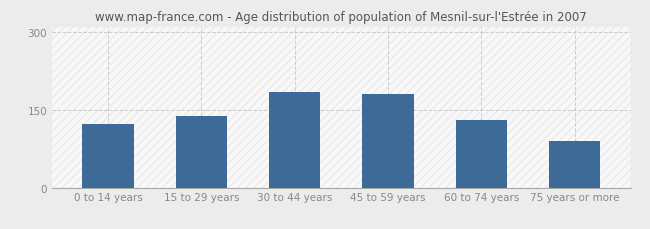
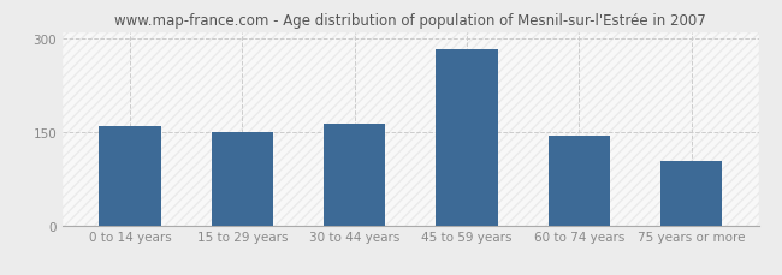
0 to 14 years: 122 -> 160
15 to 29 years: 138 -> 150
30 to 44 years: 184 -> 163
45 to 59 years: 180 -> 283
60 to 74 years: 130 -> 143
75 years or more: 90 -> 103
